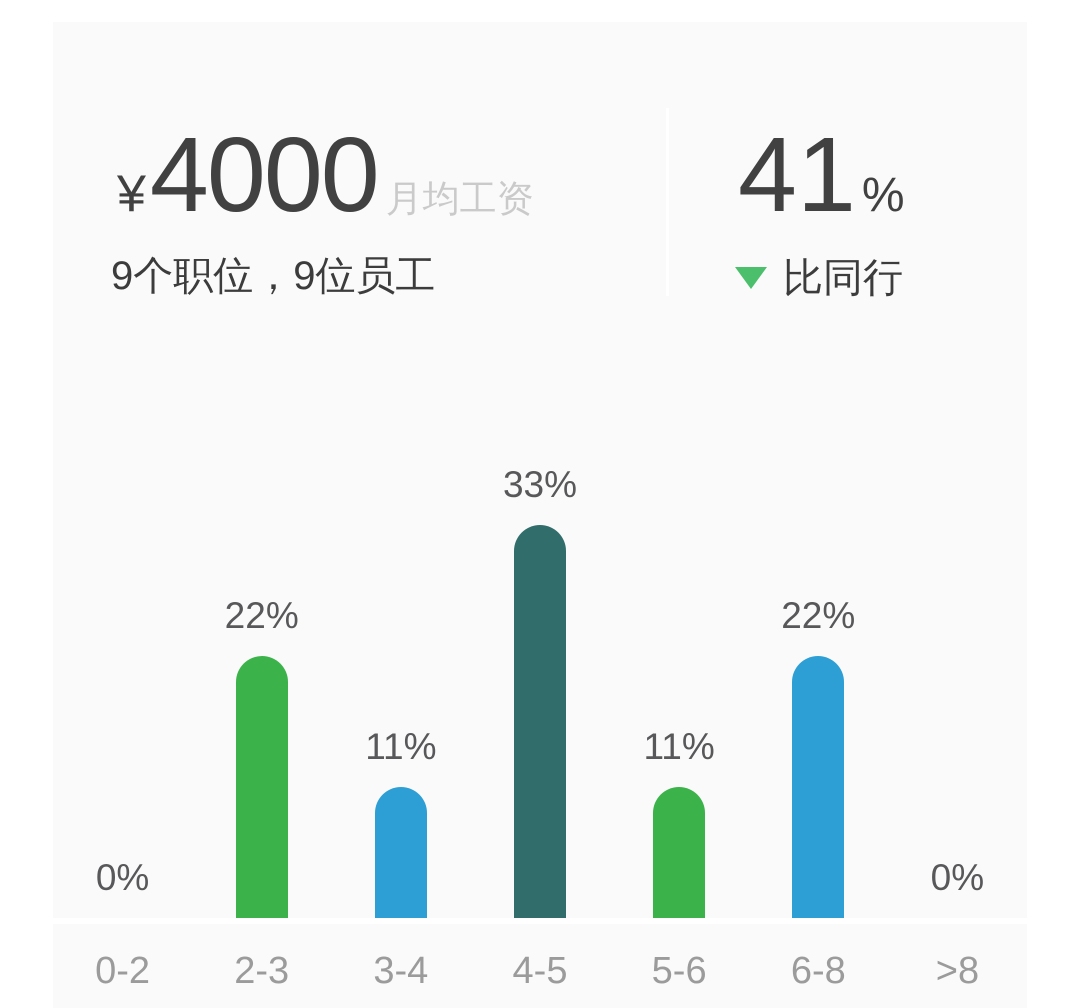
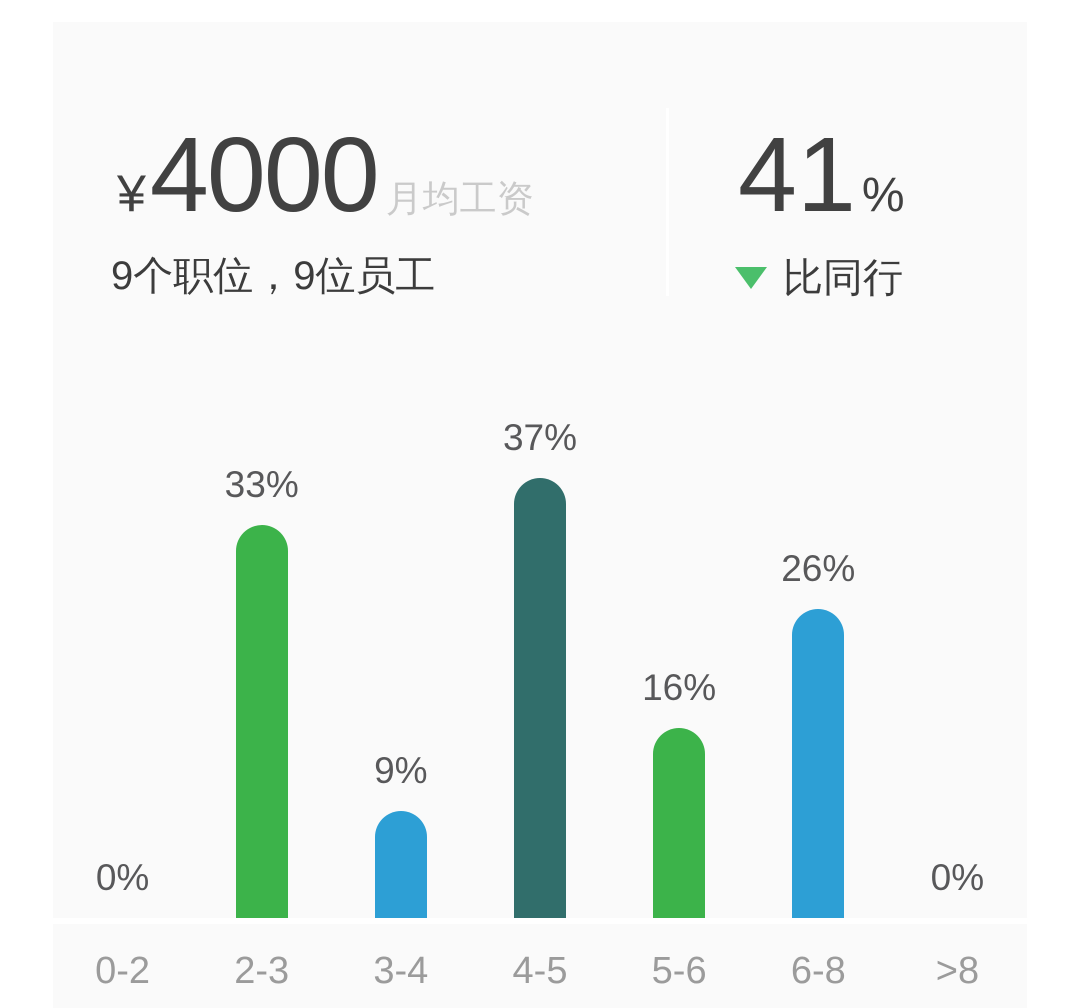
2-3: 22% -> 33%
3-4: 11% -> 9%
4-5: 33% -> 37%
5-6: 11% -> 16%
6-8: 22% -> 26%
